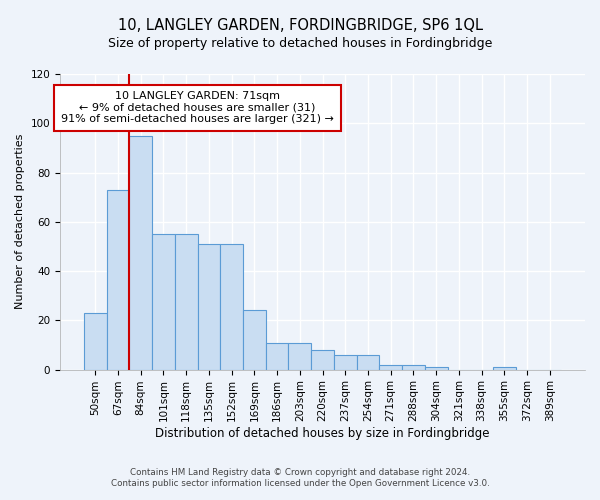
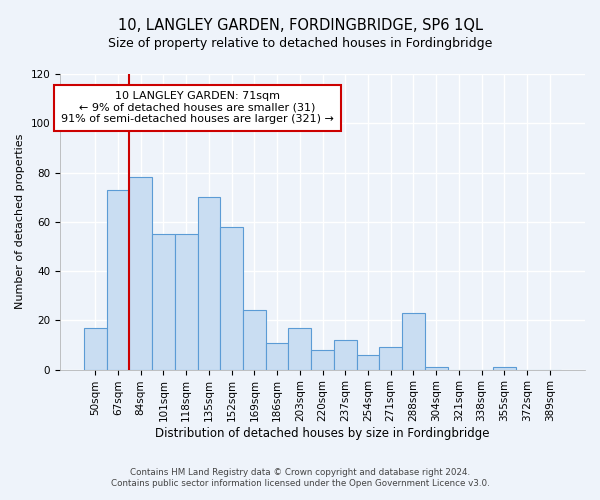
50sqm: 23 -> 17
84sqm: 95 -> 78
135sqm: 51 -> 70
152sqm: 51 -> 58
203sqm: 11 -> 17
237sqm: 6 -> 12
271sqm: 2 -> 9
288sqm: 2 -> 23
